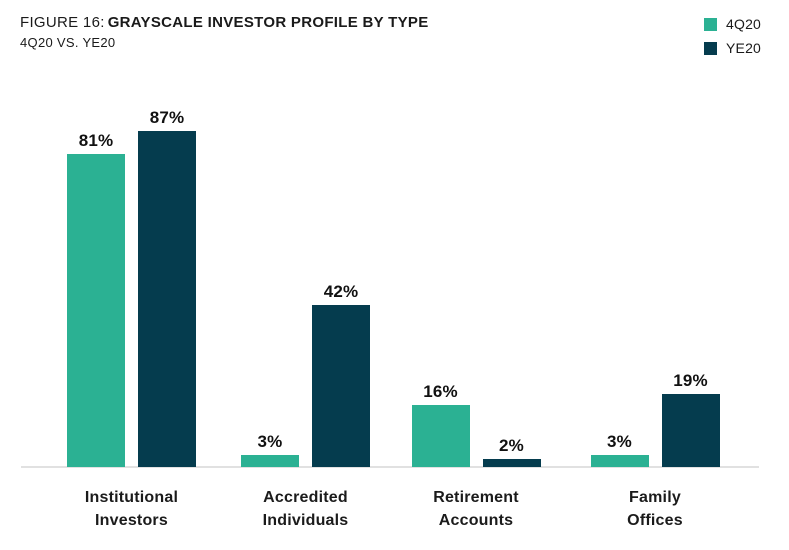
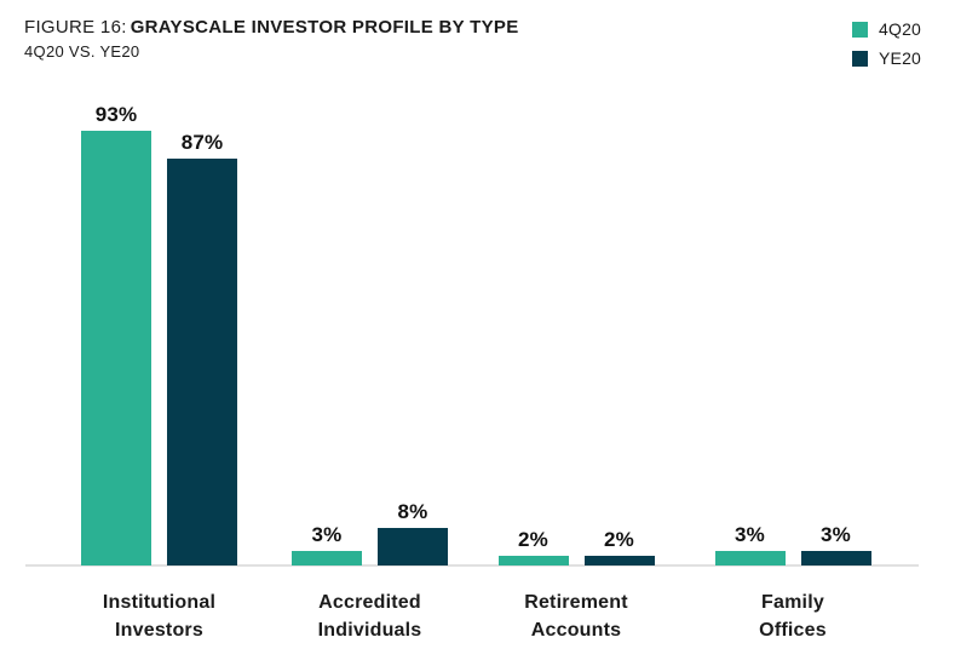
4Q20/Institutional Investors: 81% -> 93%
YE20/Accredited Individuals: 42% -> 8%
4Q20/Retirement Accounts: 16% -> 2%
YE20/Family Offices: 19% -> 3%
